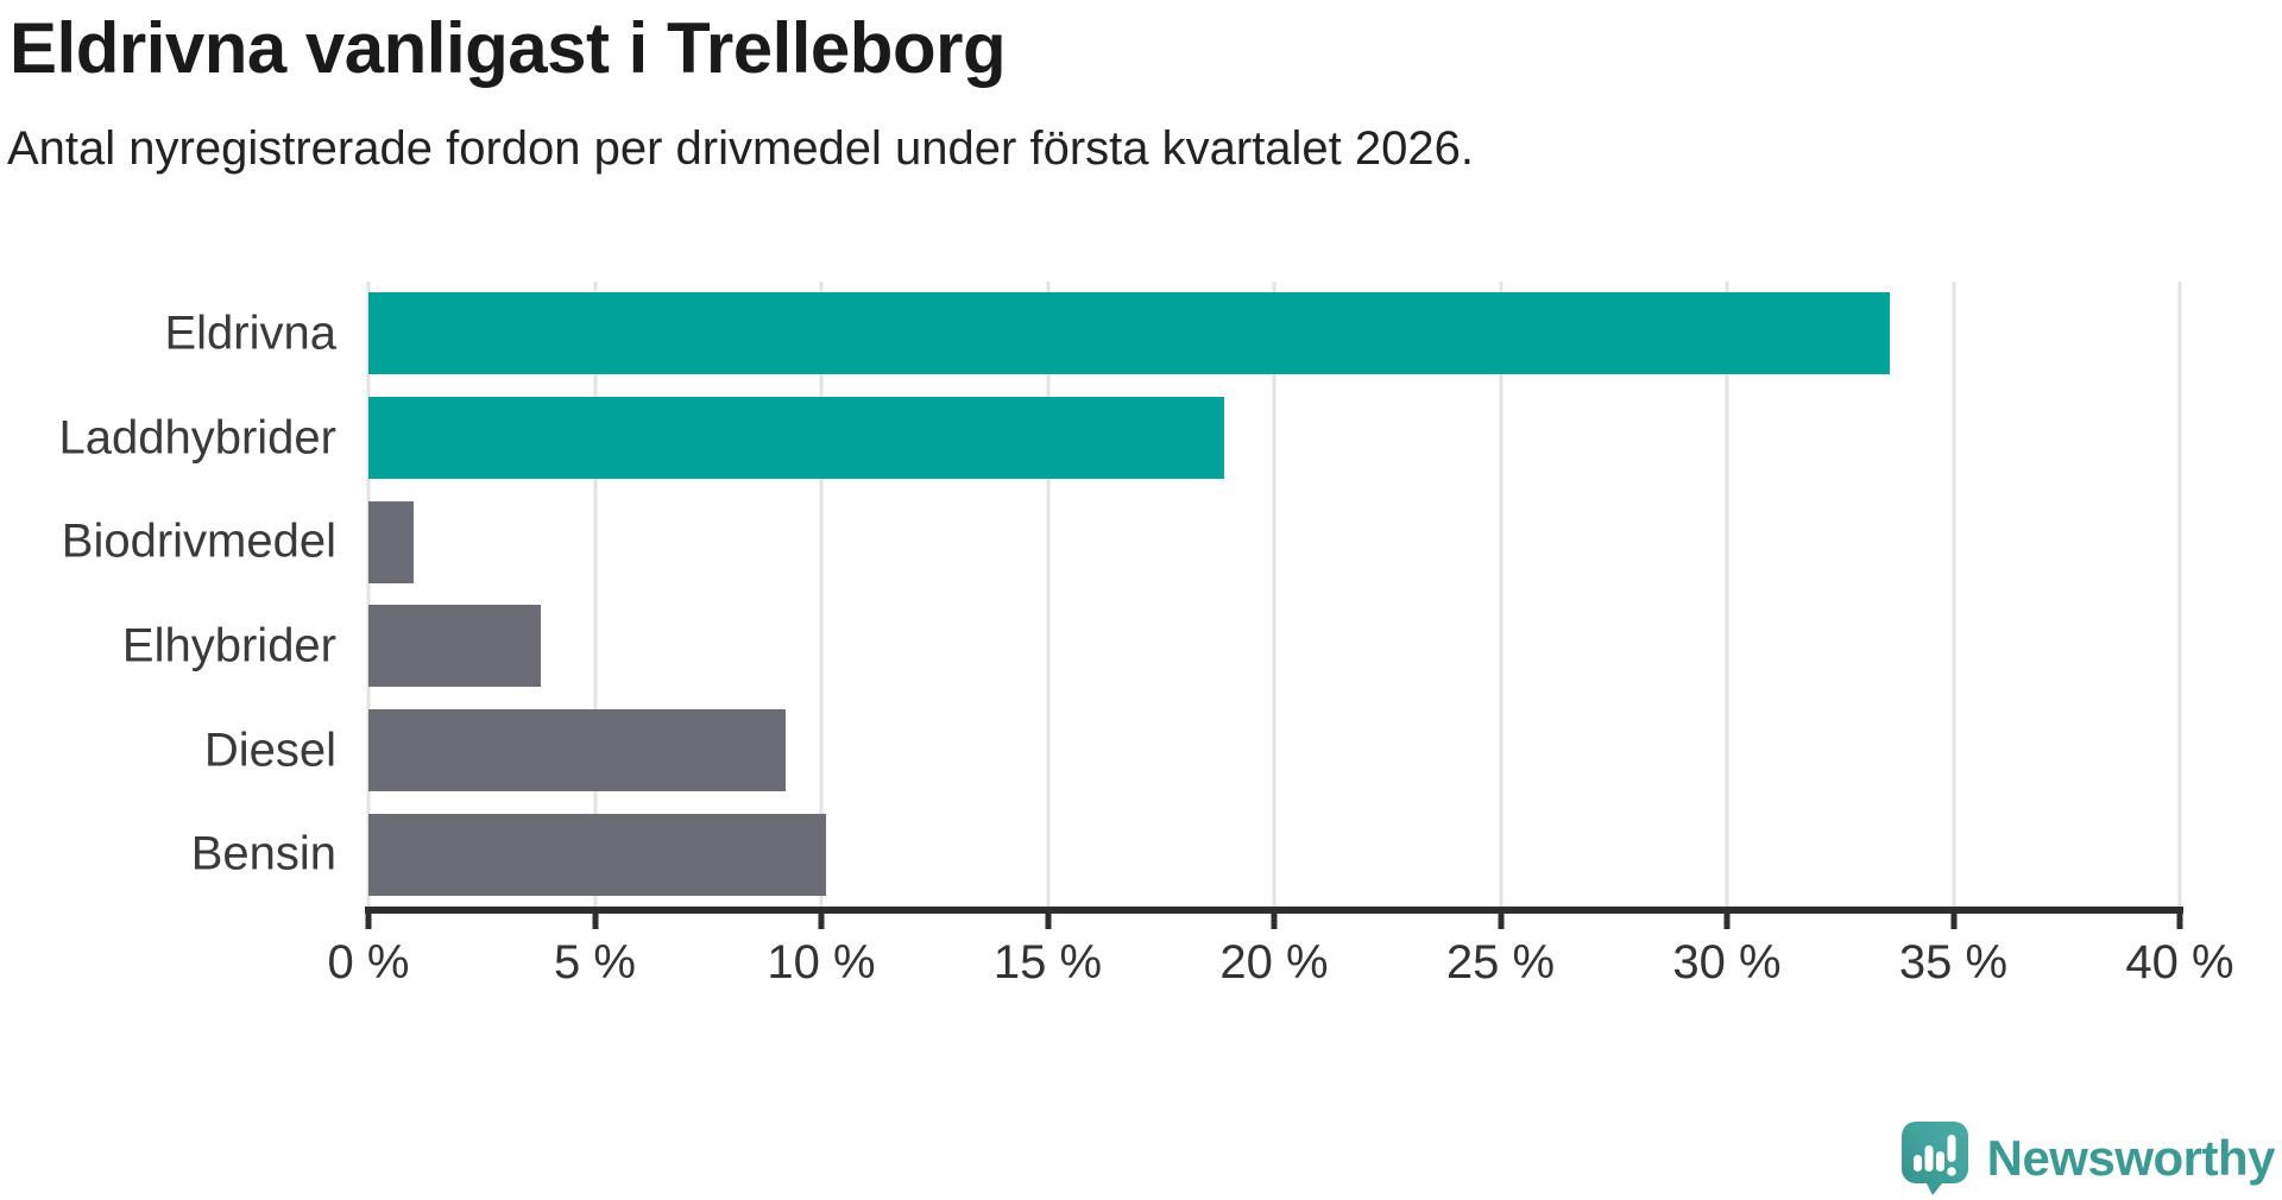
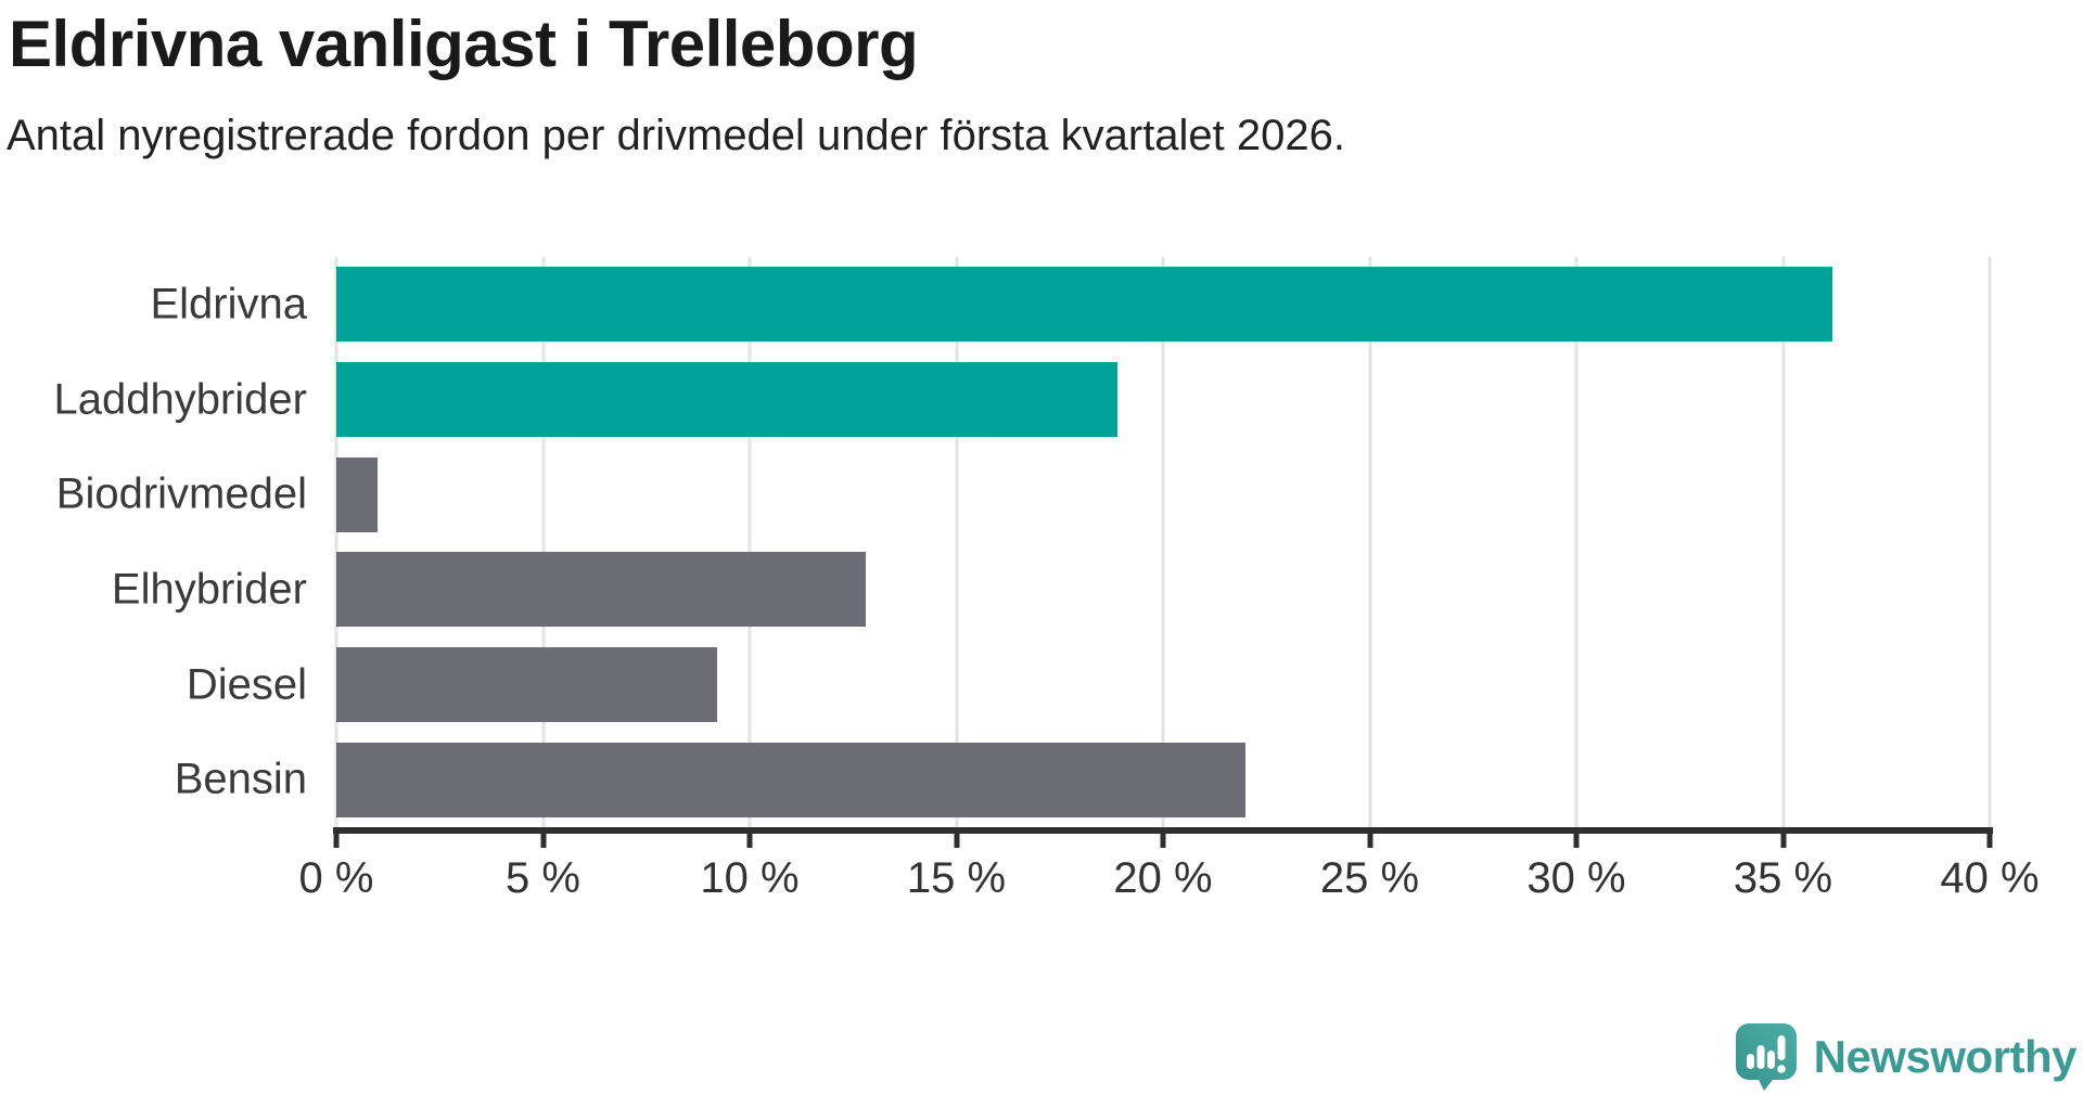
Eldrivna: 33.6% -> 36.2%
Elhybrider: 3.8% -> 12.8%
Bensin: 10.1% -> 22.0%
